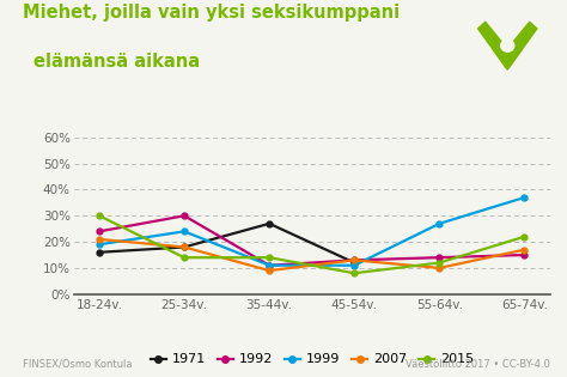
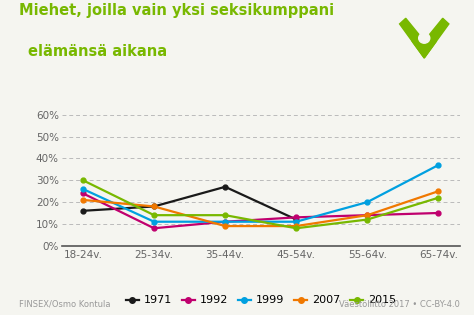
1999/18-24v.: 19% -> 26%
1992/25-34v.: 30% -> 8%
1999/25-34v.: 24% -> 11%
2007/45-54v.: 13% -> 9%
1999/55-64v.: 27% -> 20%
2007/55-64v.: 10% -> 14%
2007/65-74v.: 17% -> 25%
